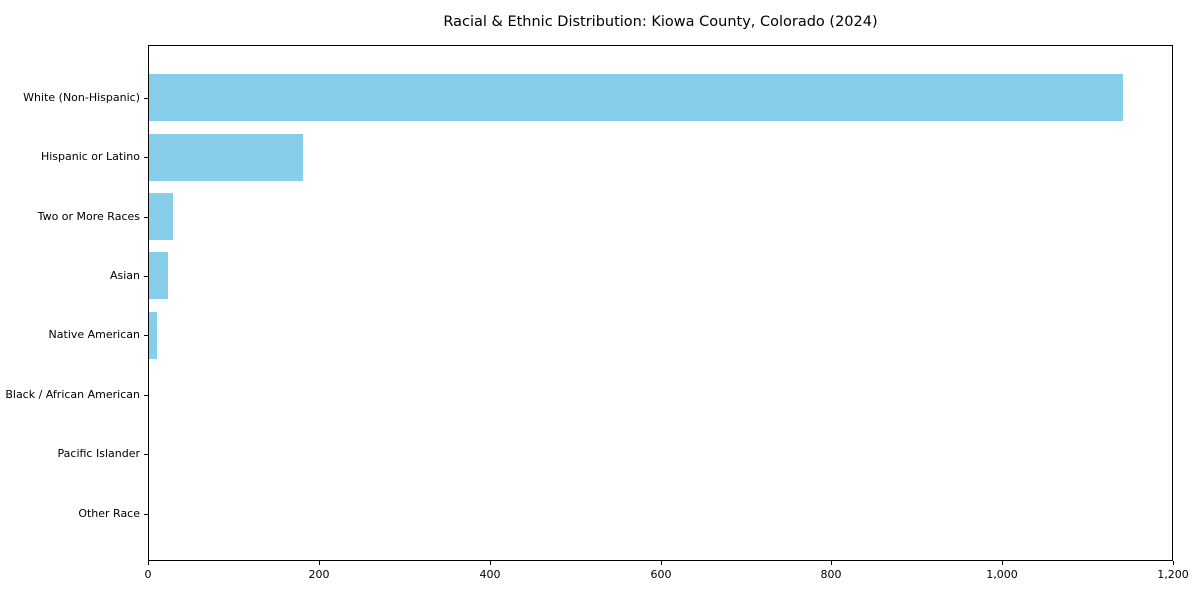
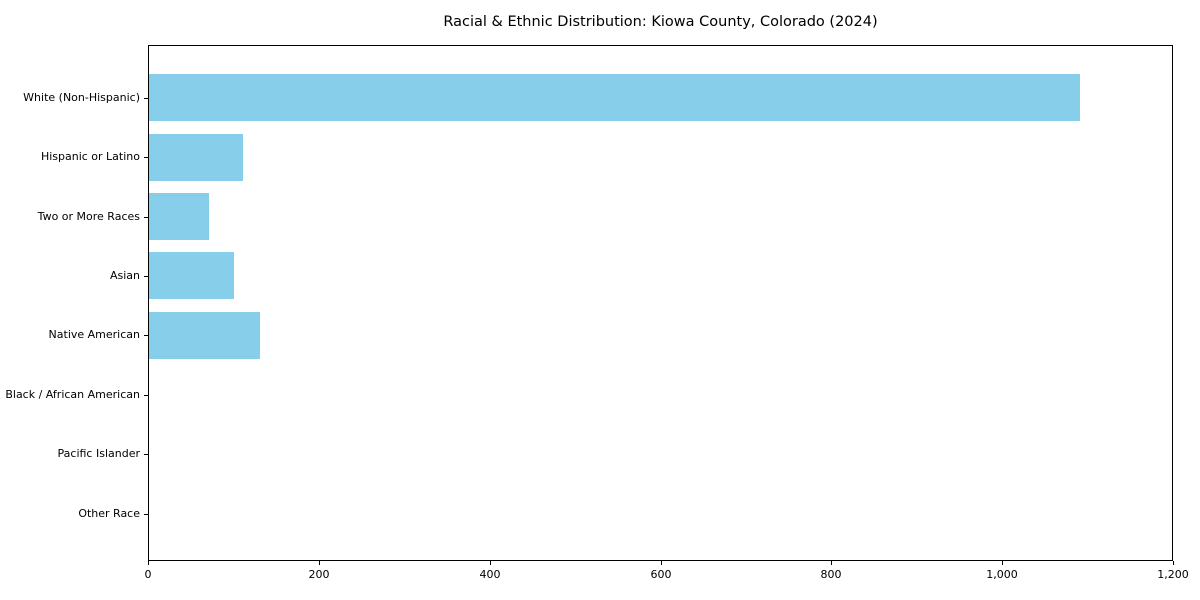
White (Non-Hispanic): 1140 -> 1090
Hispanic or Latino: 180 -> 110
Two or More Races: 30 -> 70
Asian: 20 -> 100
Native American: 10 -> 130
